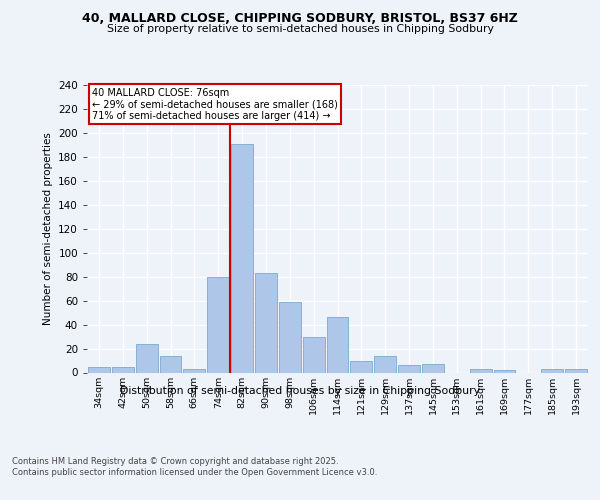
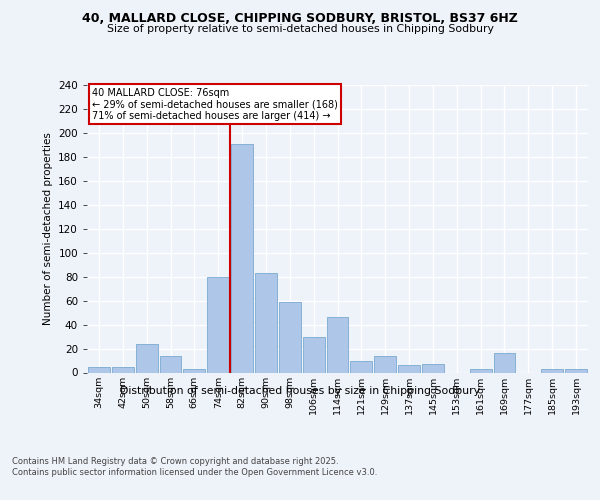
169sqm: 2 -> 16
